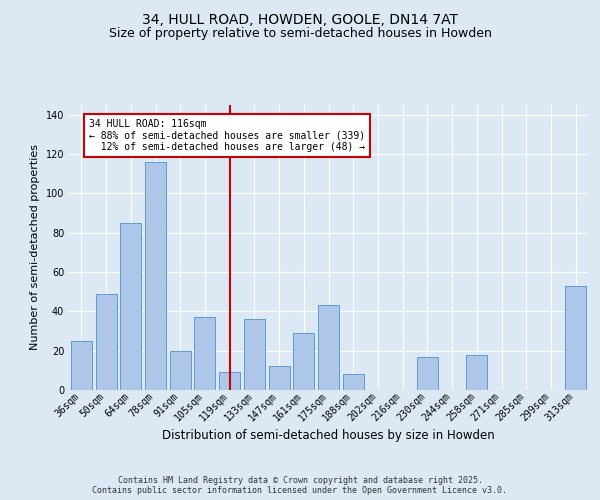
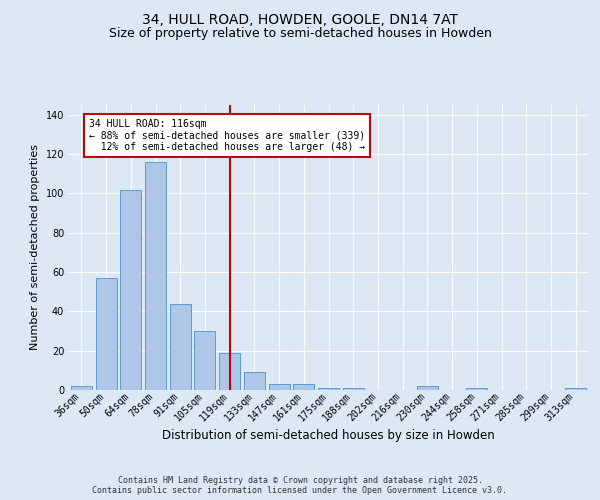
36sqm: 25 -> 2
50sqm: 49 -> 57
64sqm: 85 -> 102
91sqm: 20 -> 44
105sqm: 37 -> 30
119sqm: 9 -> 19
133sqm: 36 -> 9
147sqm: 12 -> 3
161sqm: 29 -> 3
175sqm: 43 -> 1
188sqm: 8 -> 1
230sqm: 17 -> 2
258sqm: 18 -> 1
313sqm: 53 -> 1
